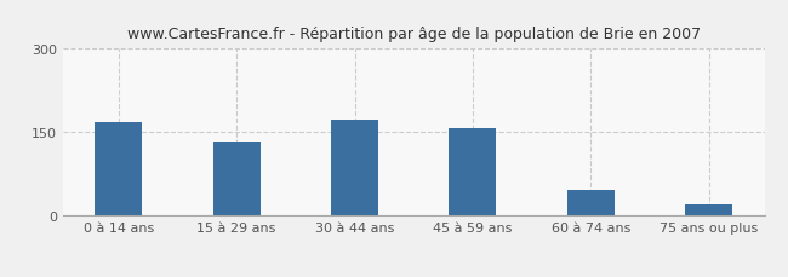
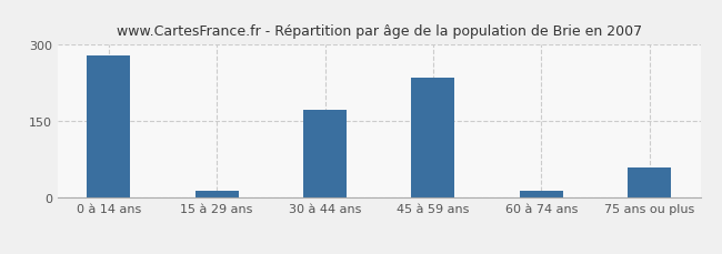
0 à 14 ans: 168 -> 280
15 à 29 ans: 134 -> 15
45 à 59 ans: 158 -> 235
60 à 74 ans: 47 -> 15
75 ans ou plus: 20 -> 60
